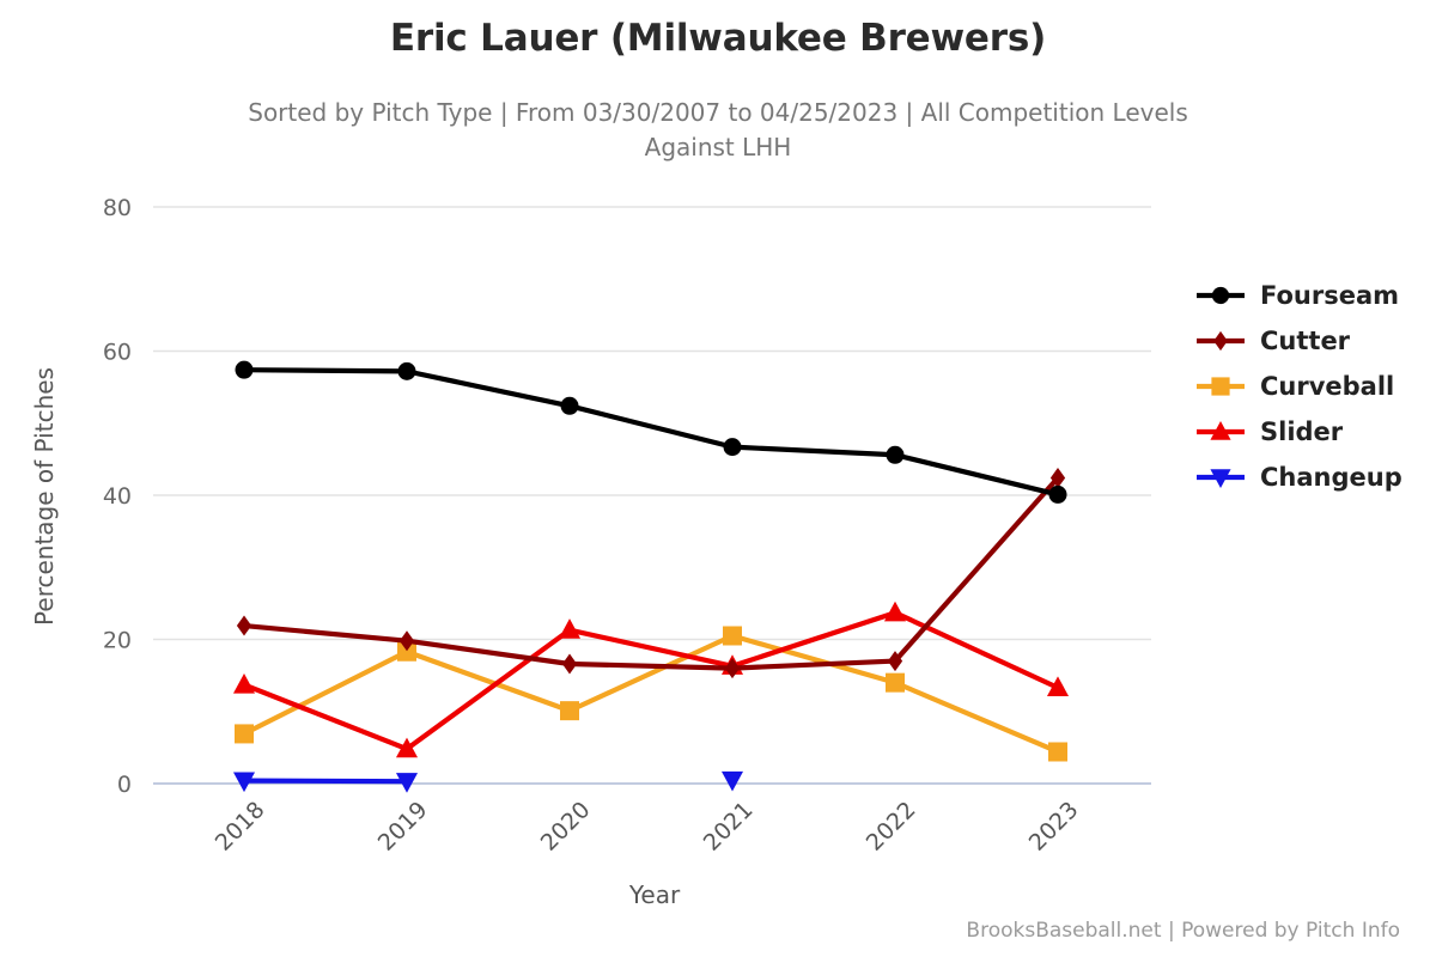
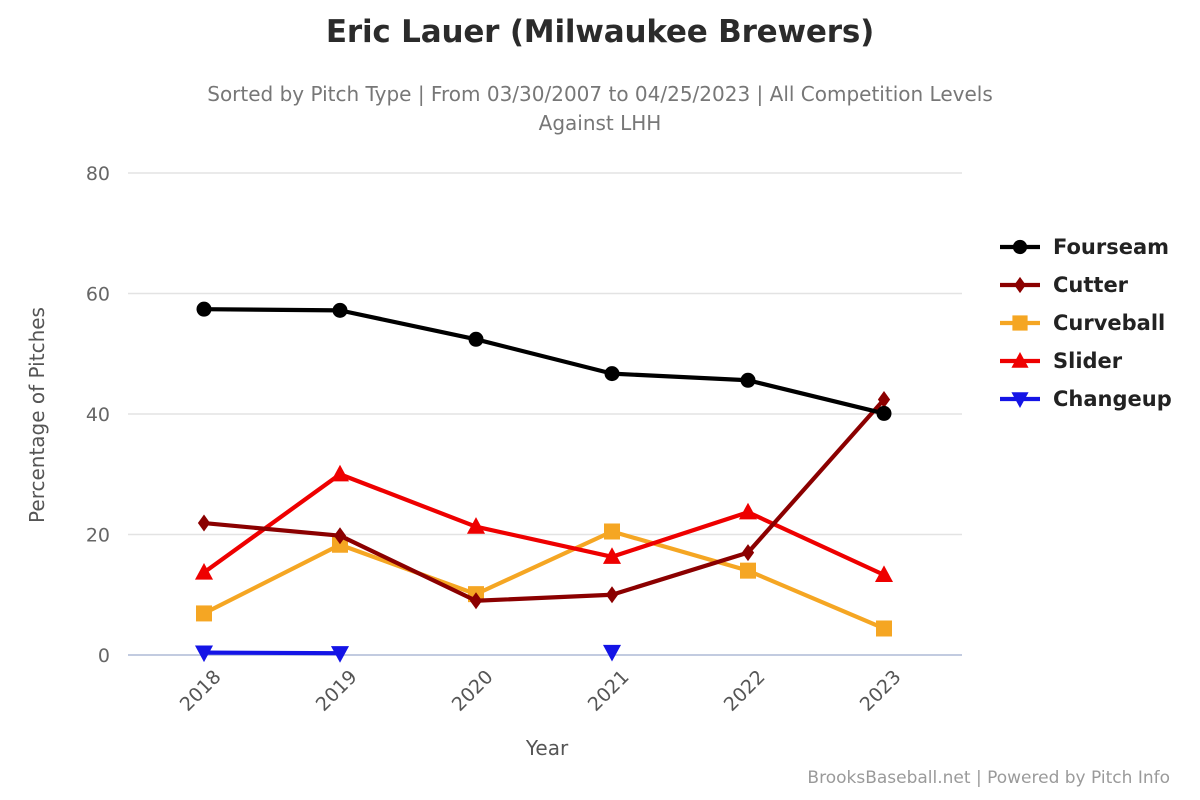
Slider/2019: 5 -> 30
Cutter/2020: 17 -> 9
Cutter/2021: 16 -> 10
